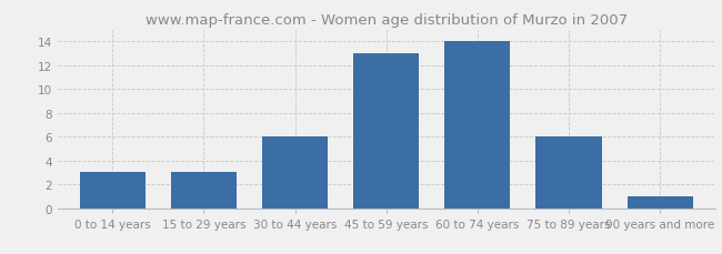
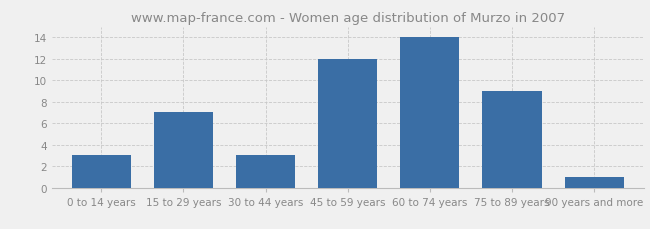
15 to 29 years: 3 -> 7
30 to 44 years: 6 -> 3
45 to 59 years: 13 -> 12
75 to 89 years: 6 -> 9
